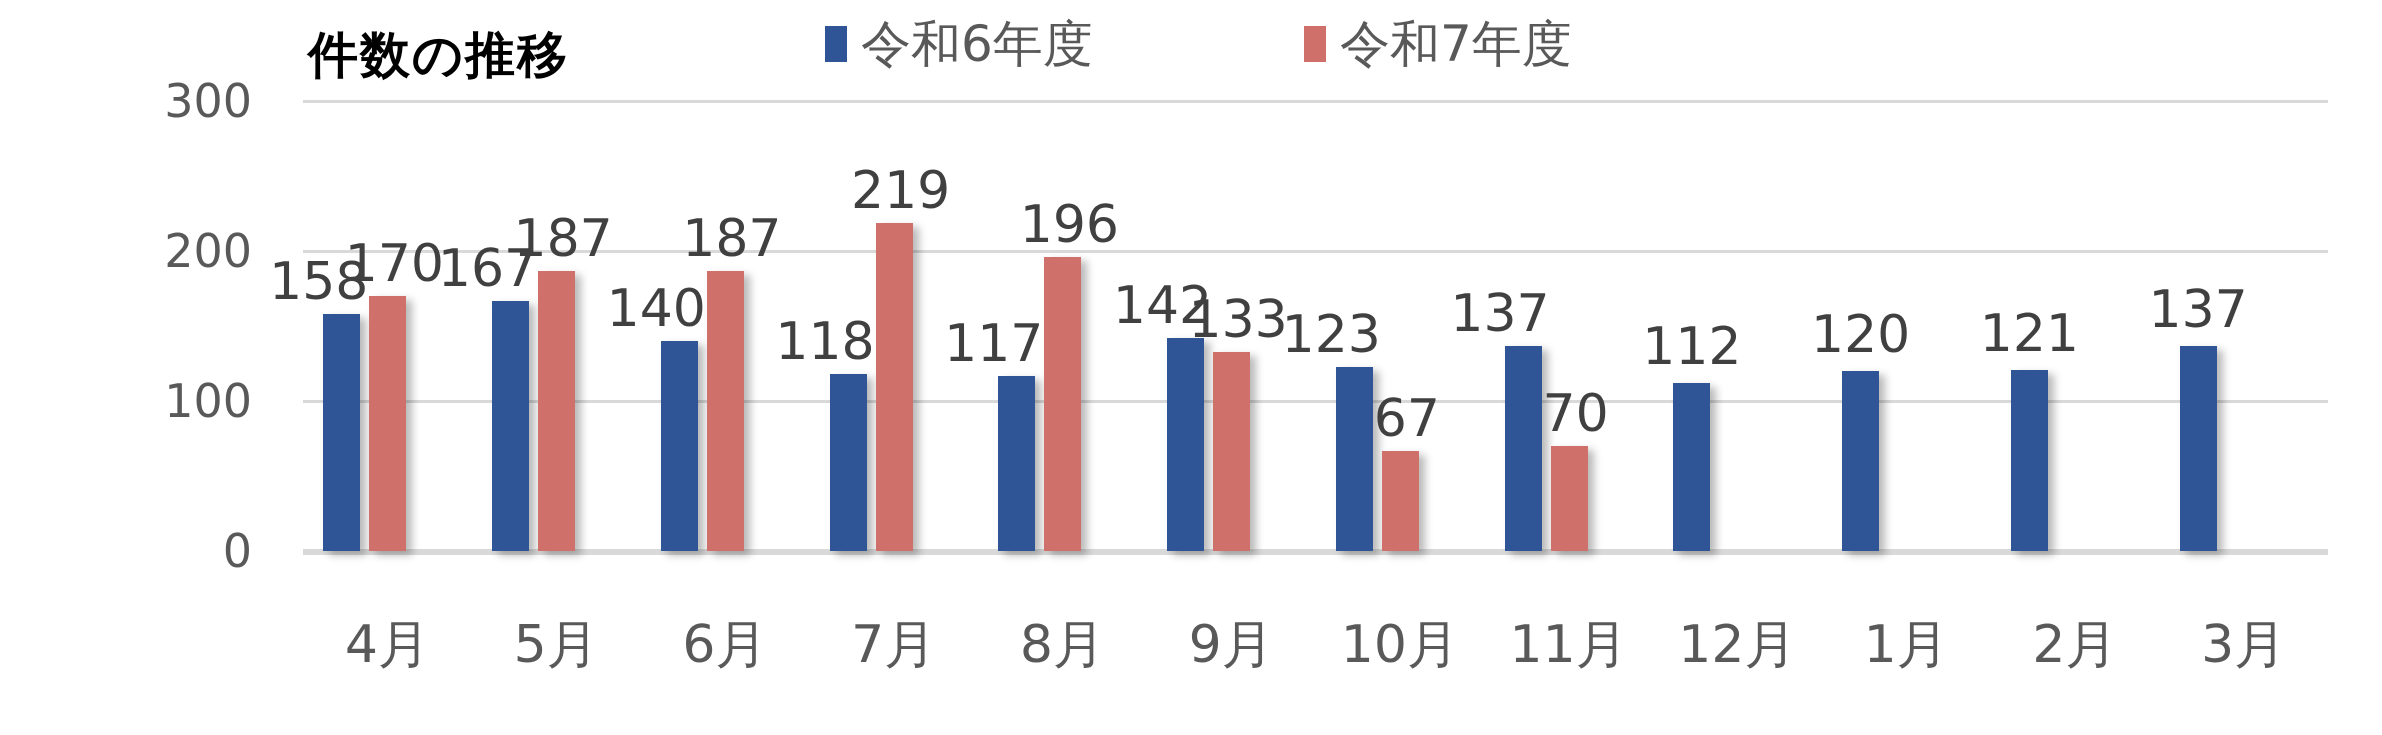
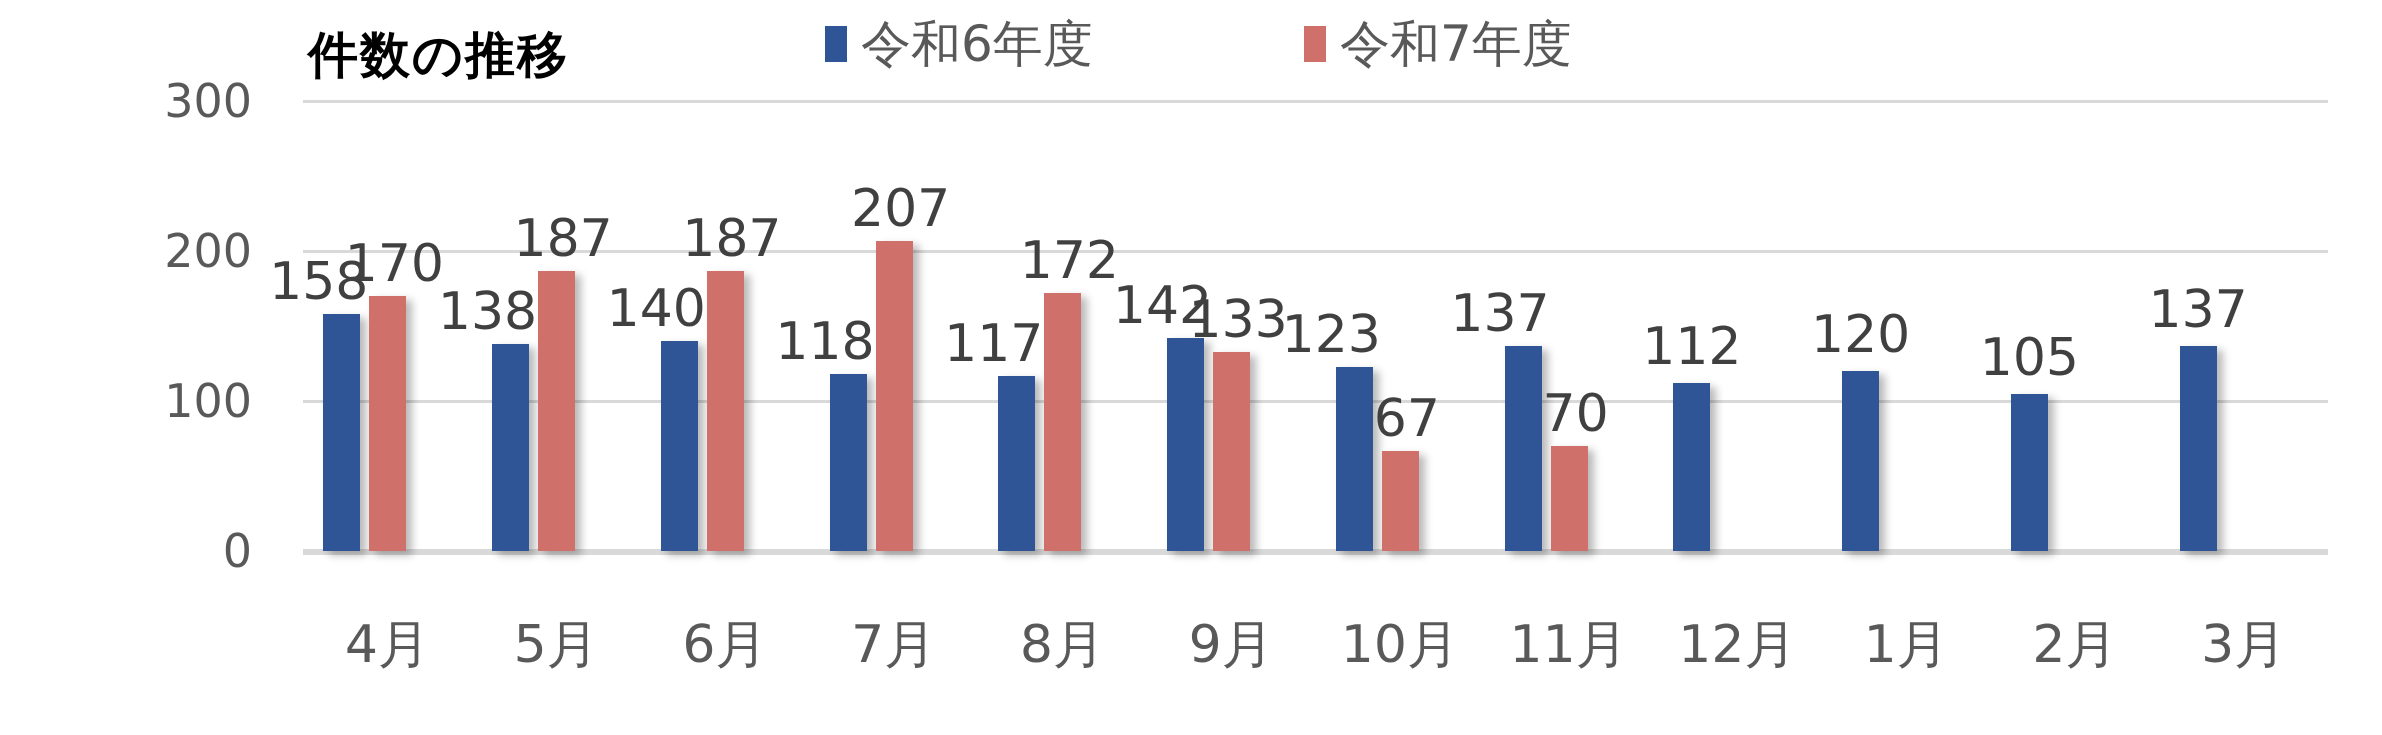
令和6年度/5月: 167 -> 138
令和7年度/7月: 219 -> 207
令和7年度/8月: 196 -> 172
令和6年度/2月: 121 -> 105
